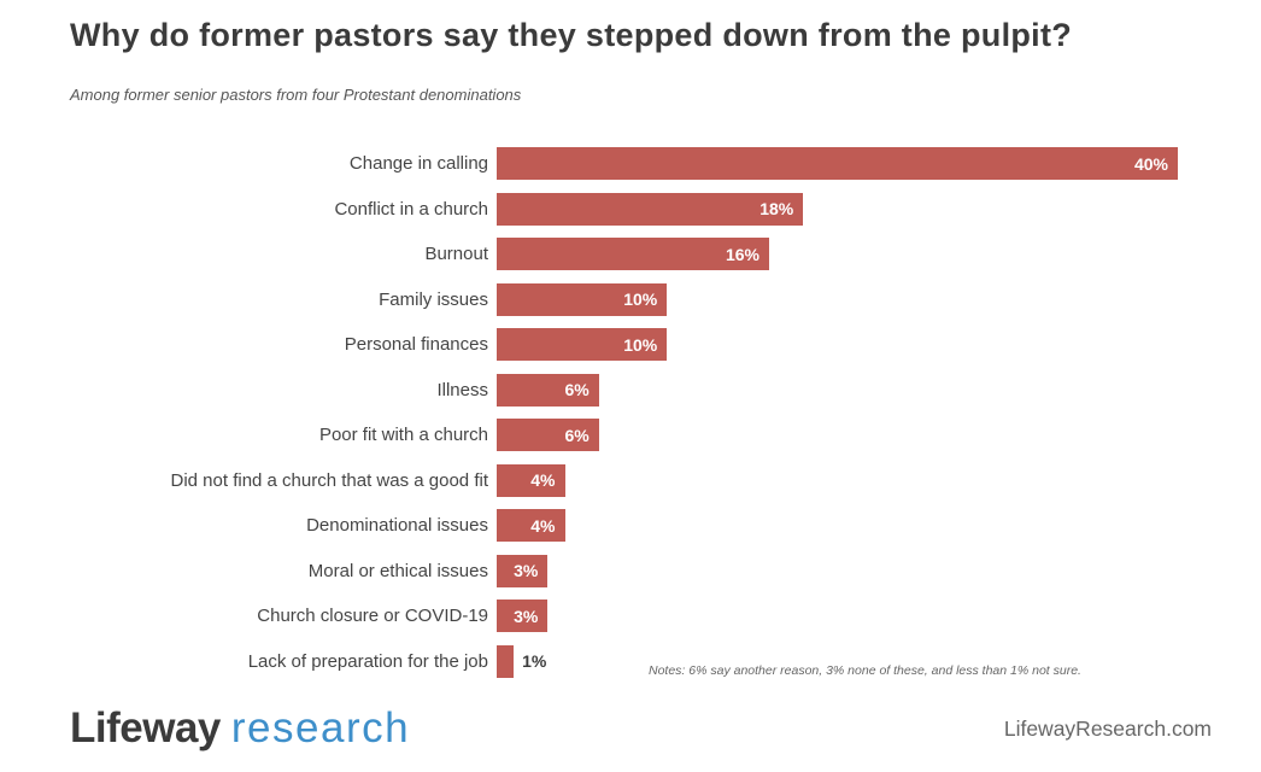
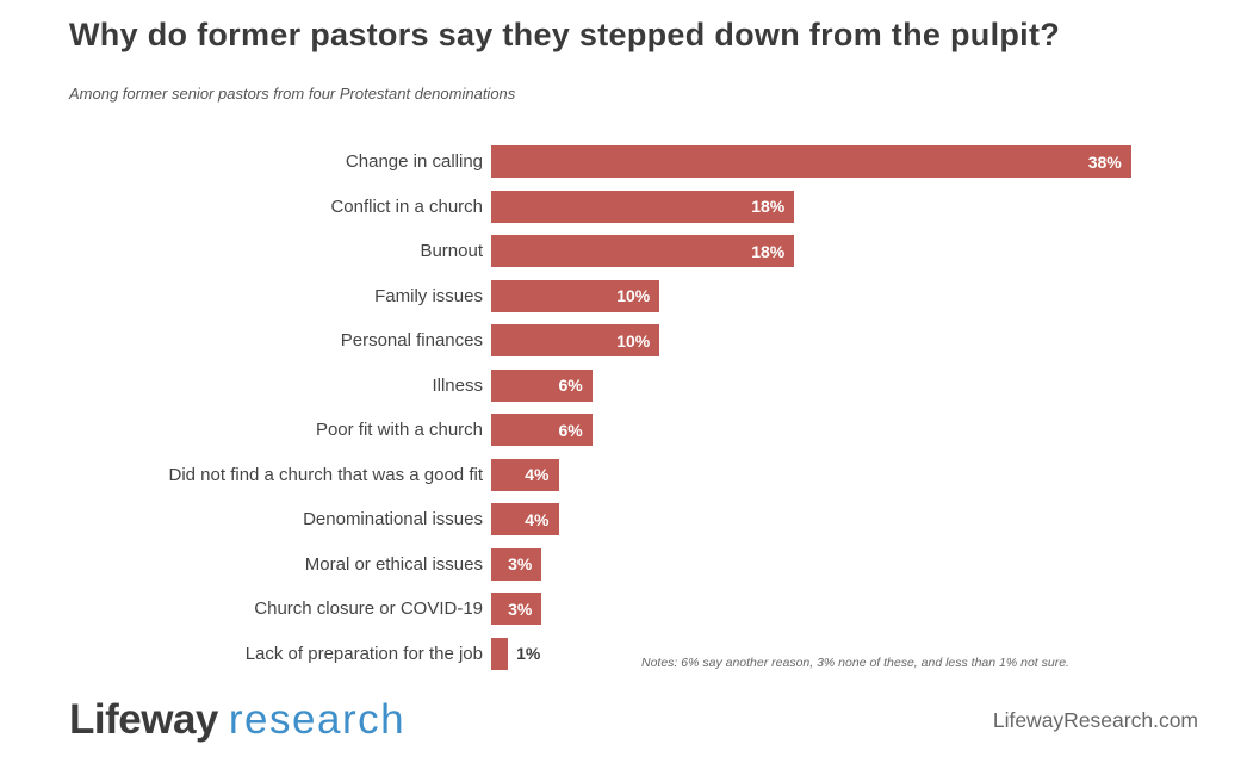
Change in calling: 40% -> 38%
Burnout: 16% -> 18%
